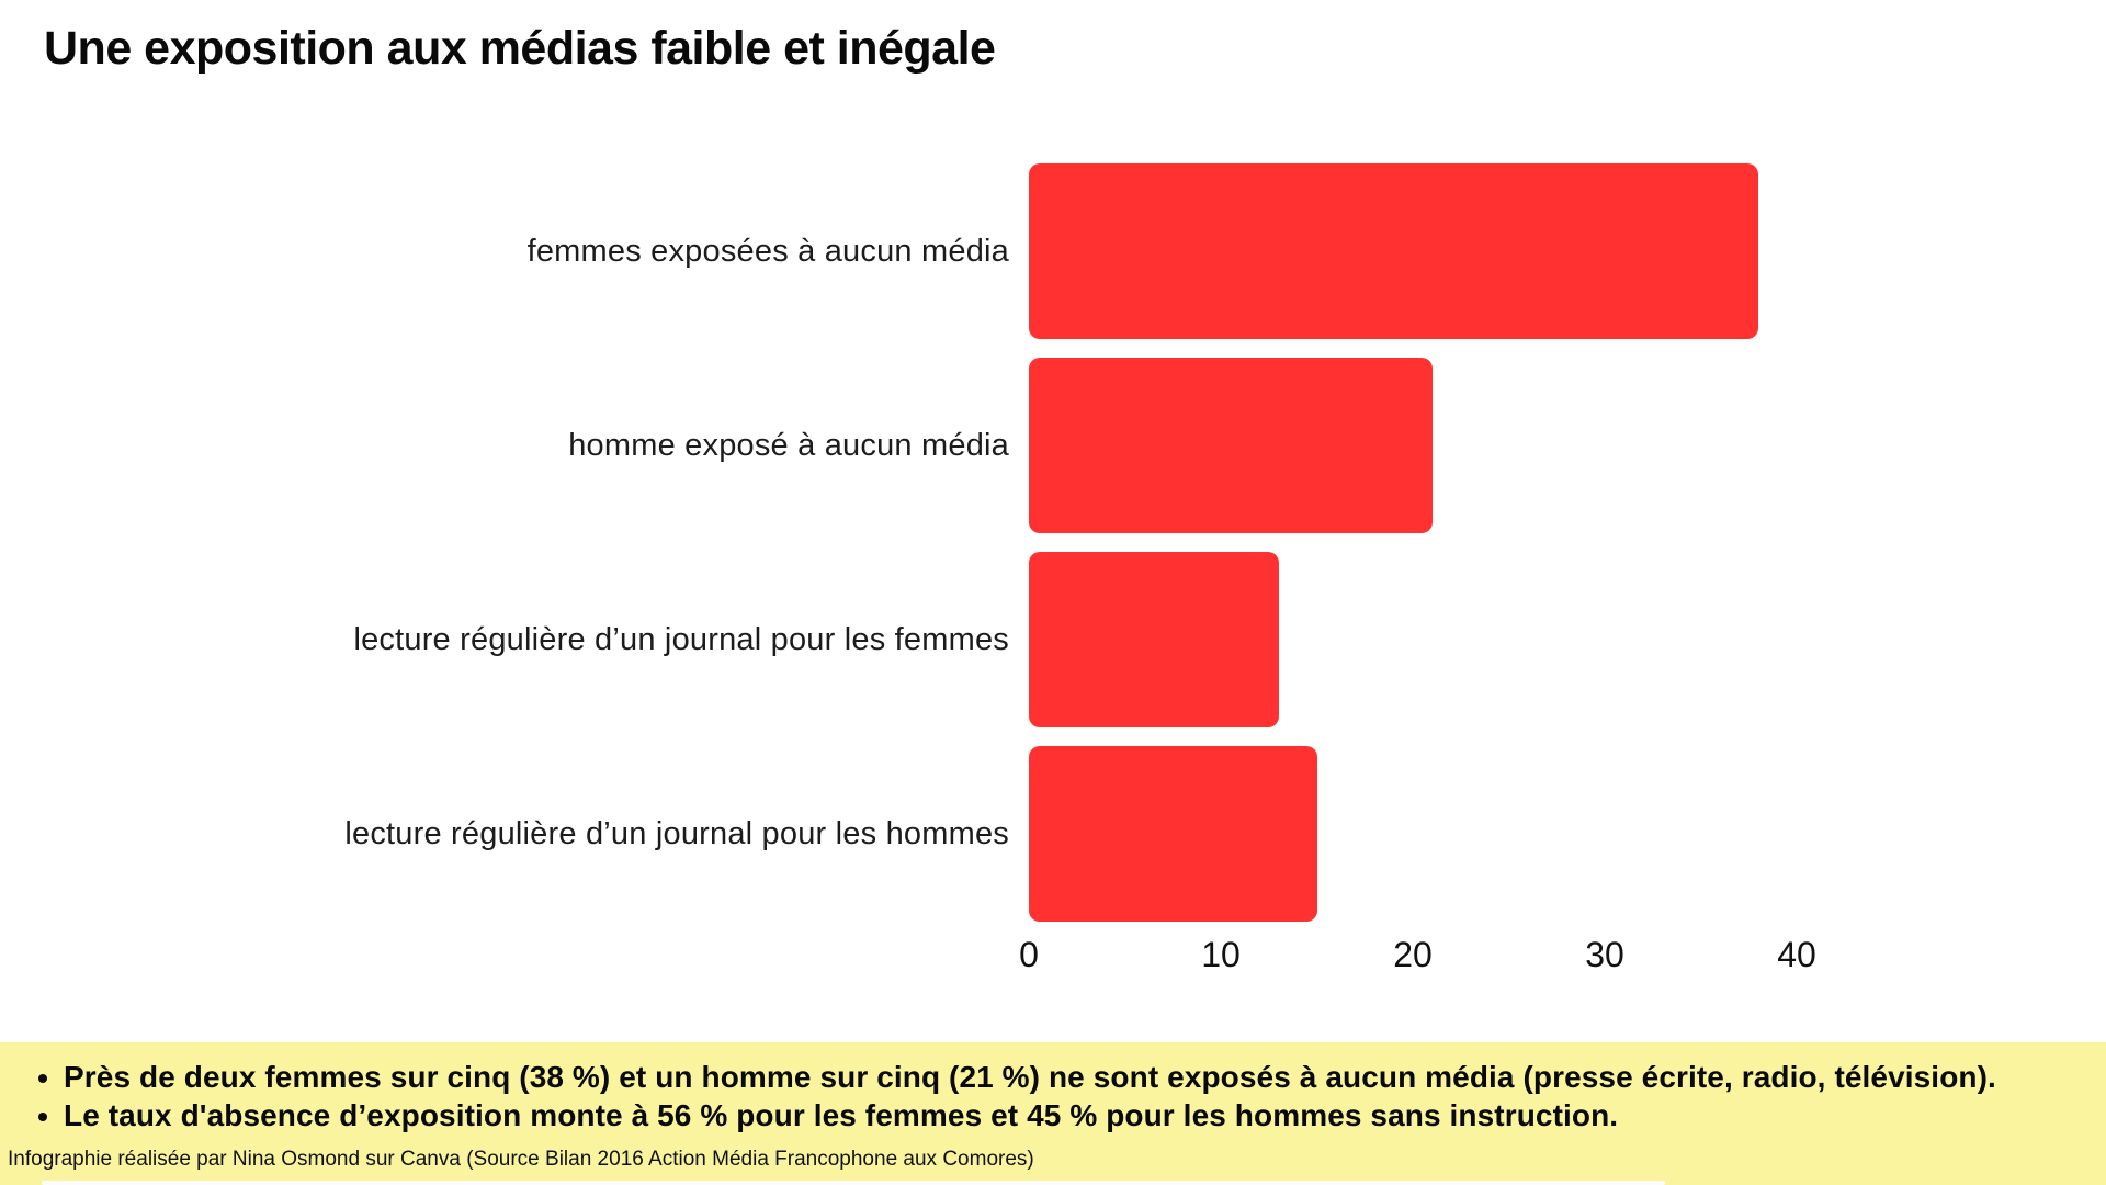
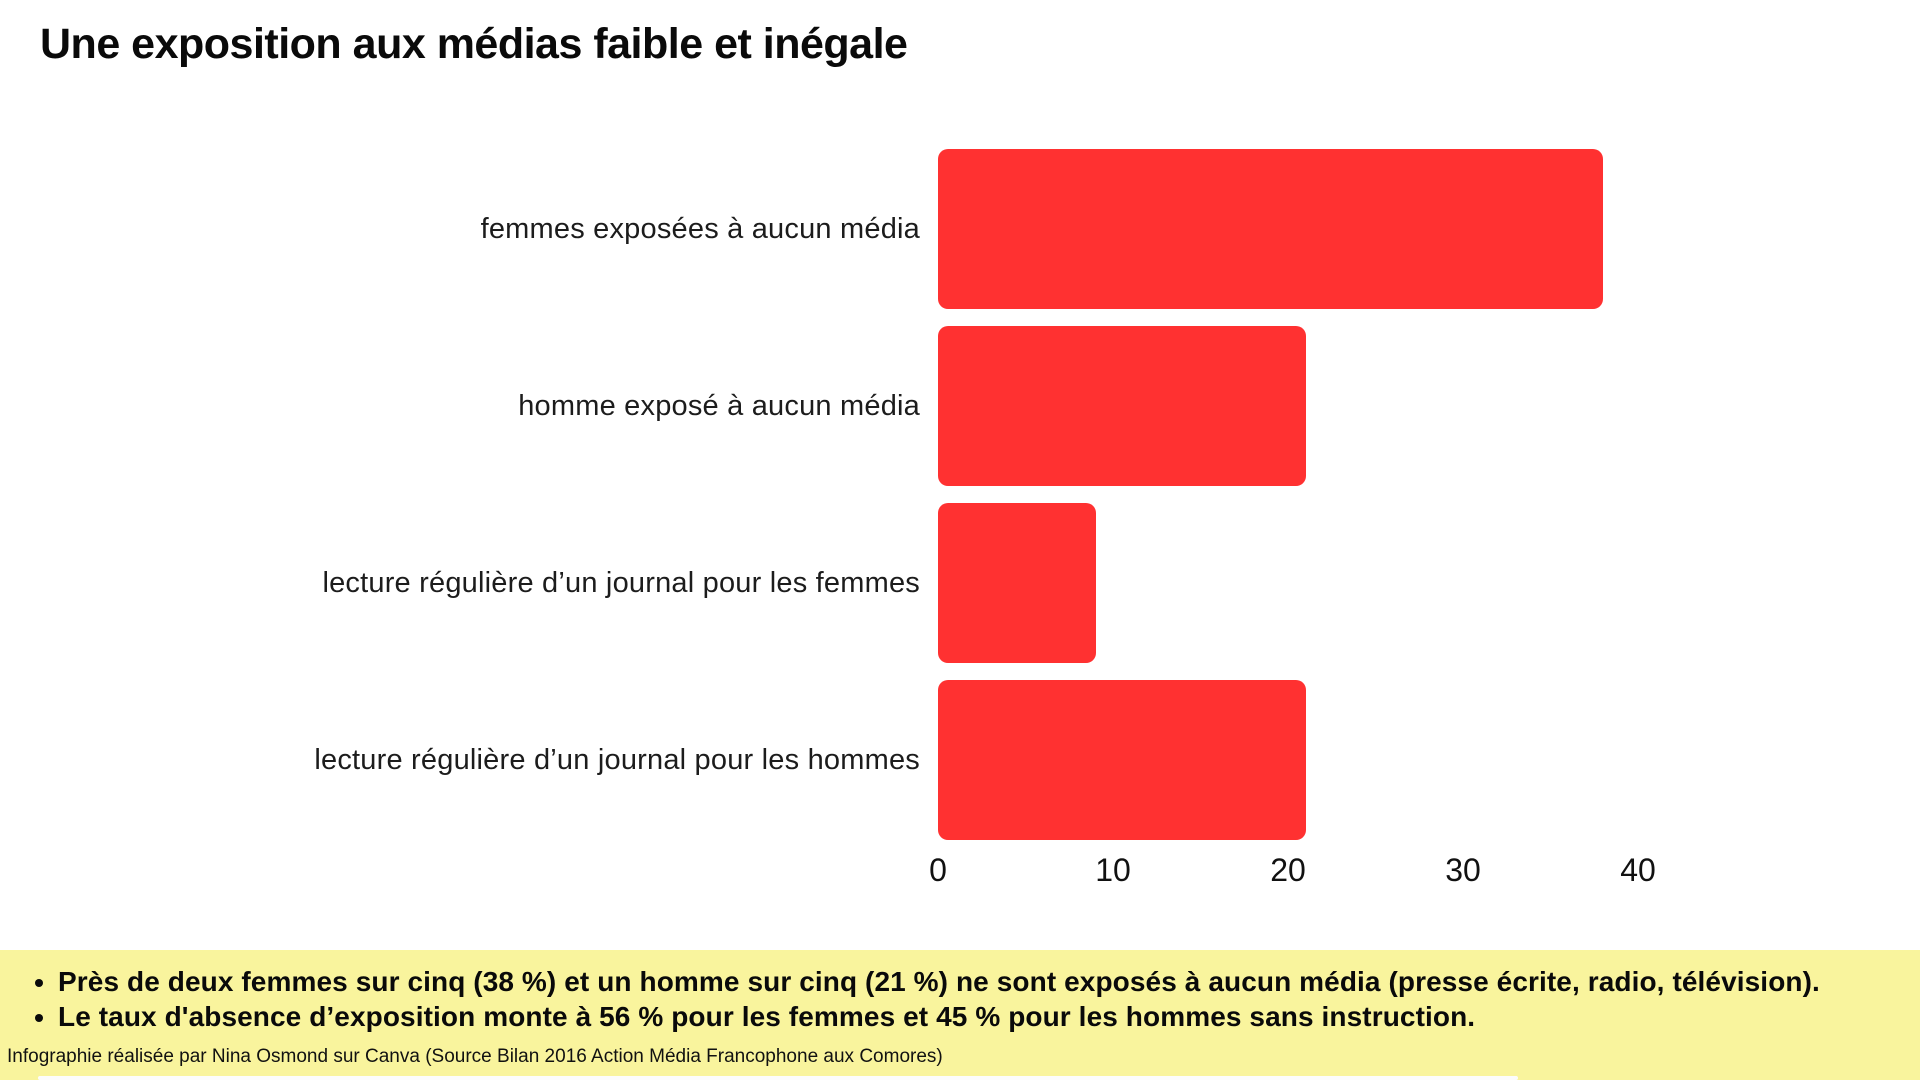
lecture régulière d’un journal pour les femmes: 13 -> 9
lecture régulière d’un journal pour les hommes: 15 -> 21
